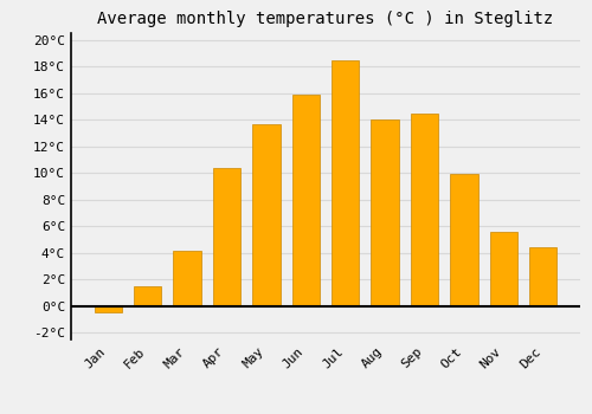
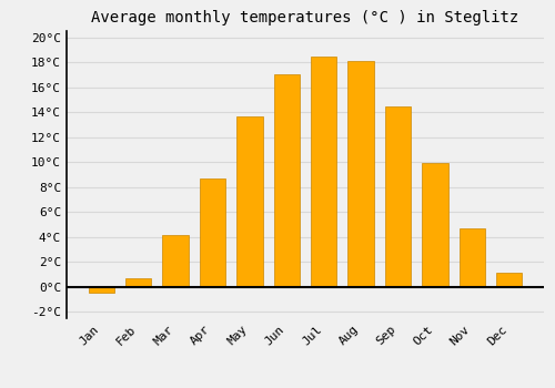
Feb: 1.5°C -> 0.7°C
Apr: 10.4°C -> 8.7°C
Jun: 15.9°C -> 17.0°C
Aug: 14.0°C -> 18.1°C
Nov: 5.6°C -> 4.7°C
Dec: 4.4°C -> 1.1°C
